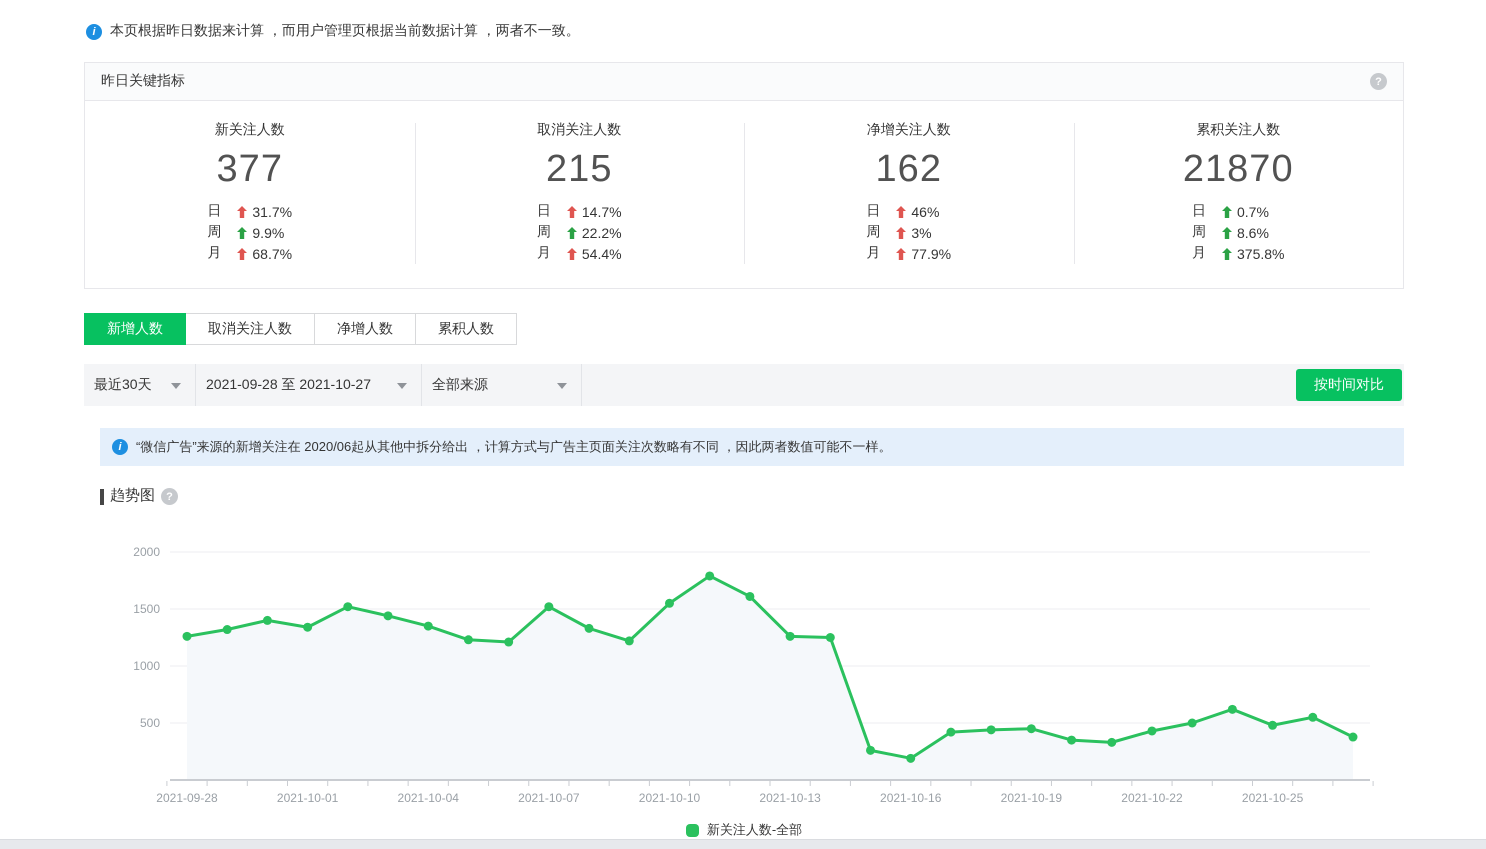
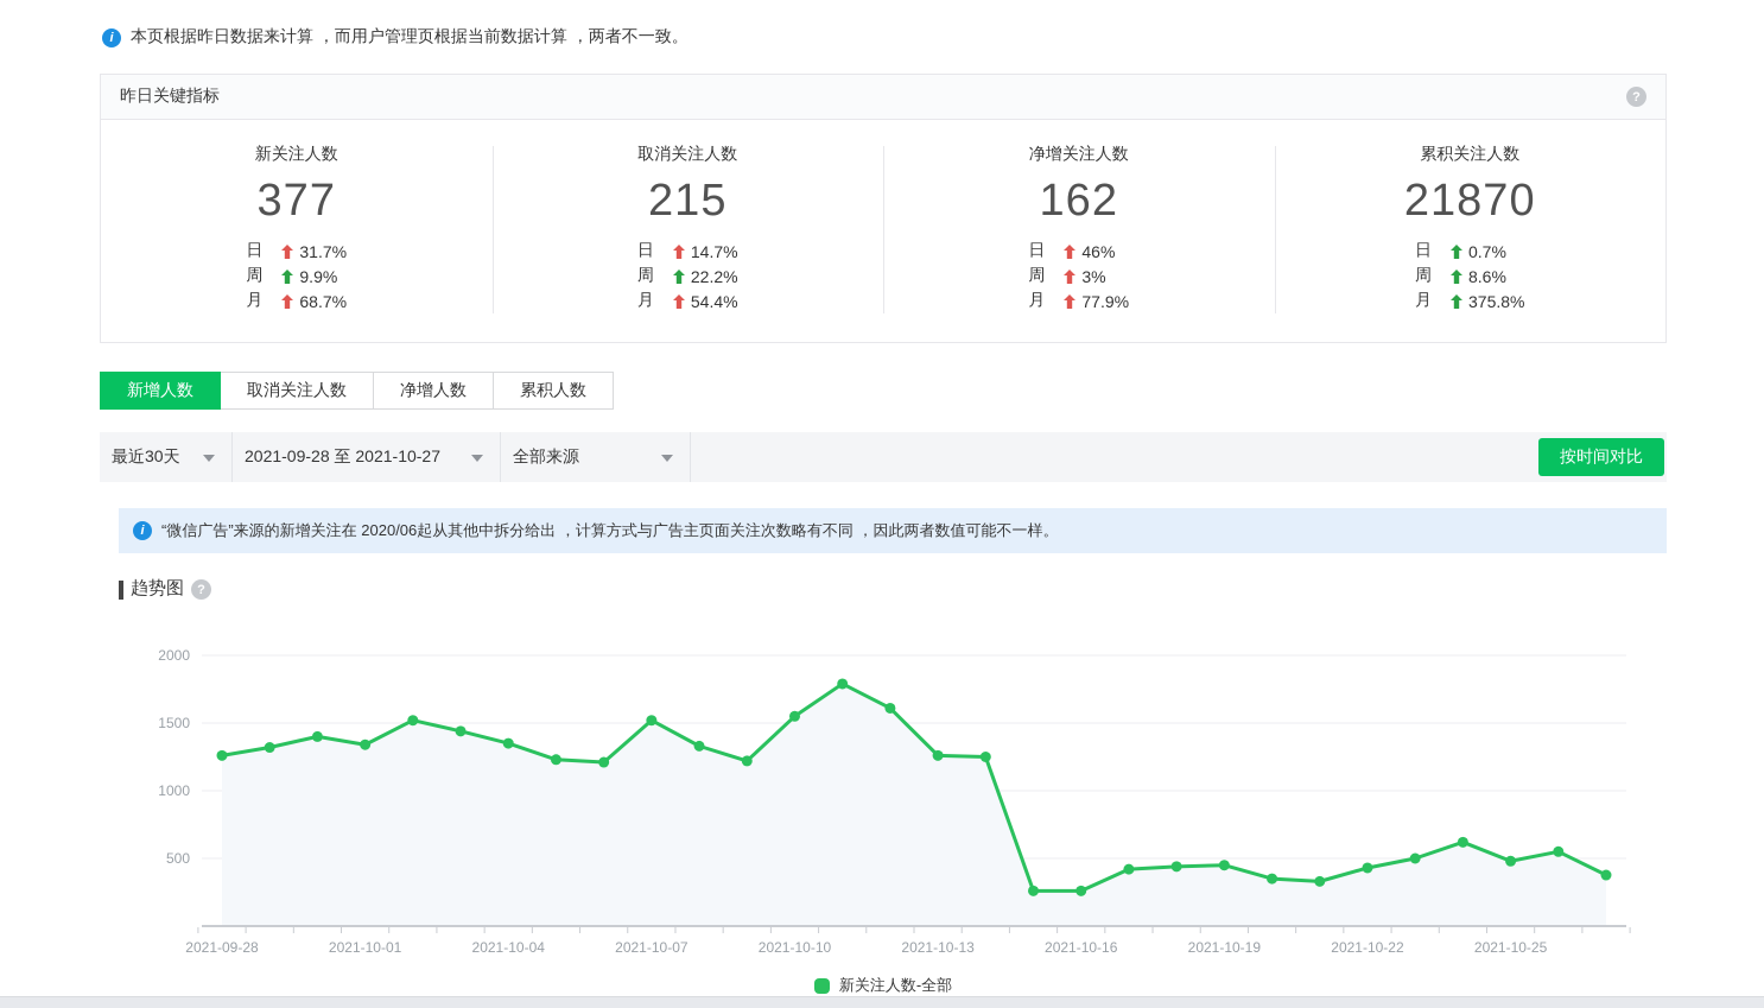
2021-10-16: 190 -> 260
